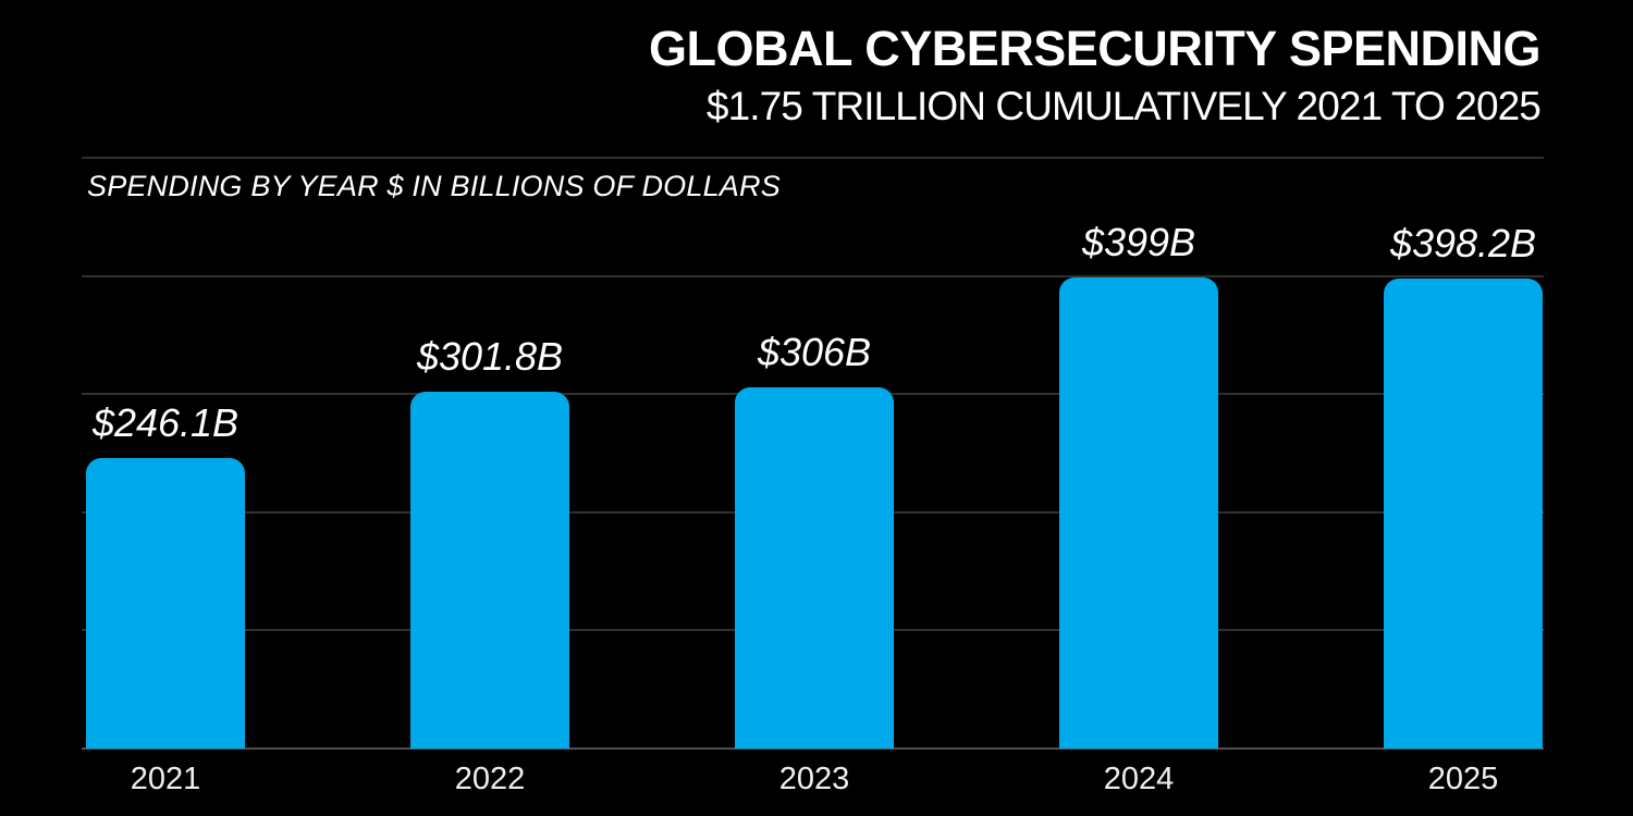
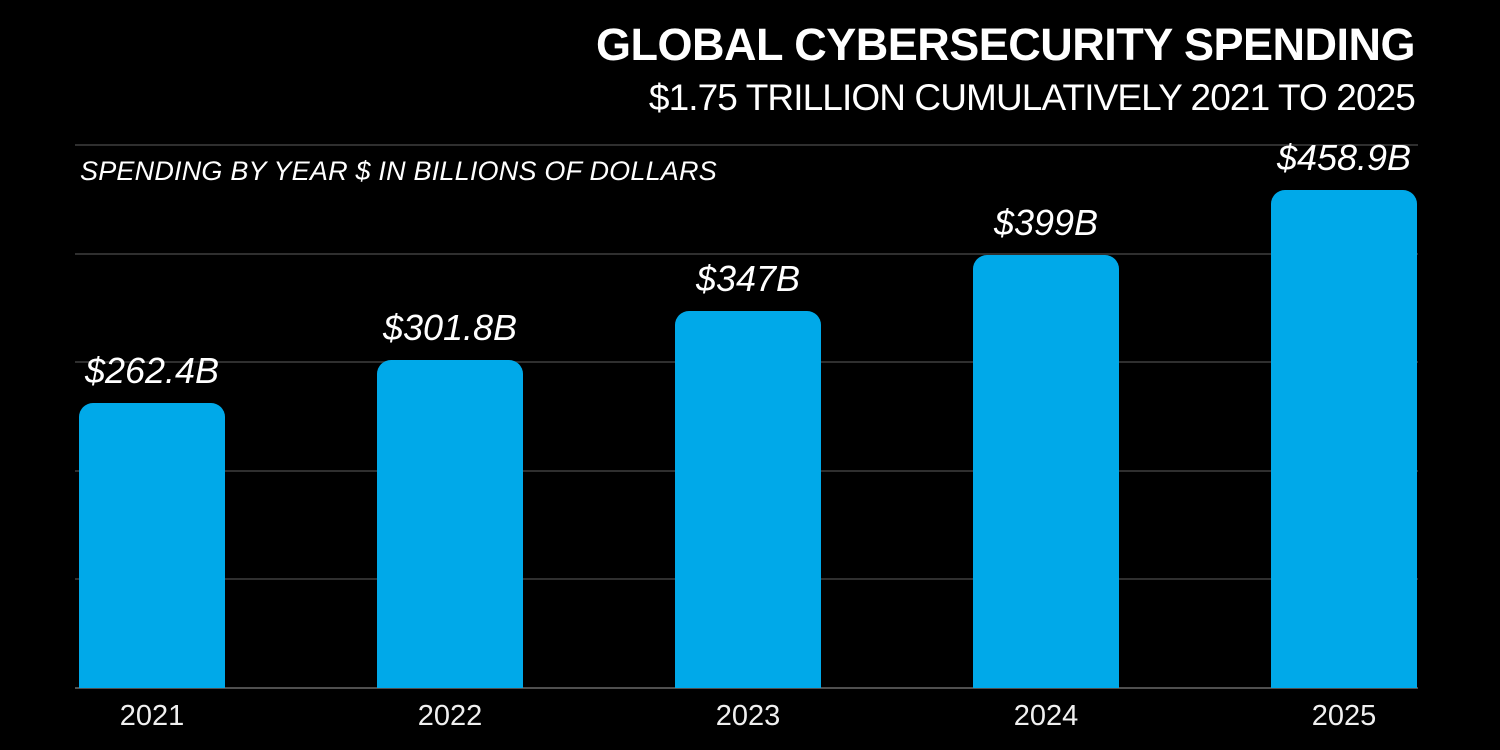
2021: $246.1B -> $262.4B
2023: $306B -> $347B
2025: $398.2B -> $458.9B
